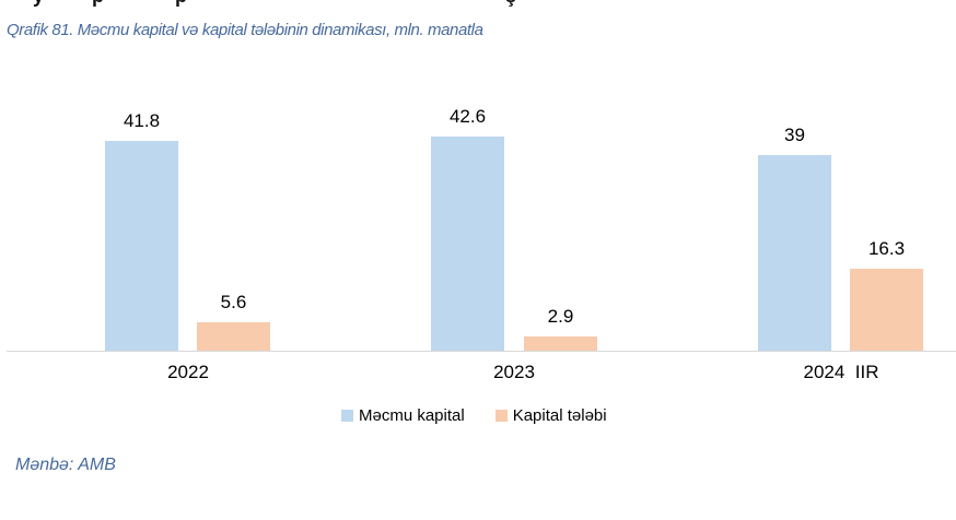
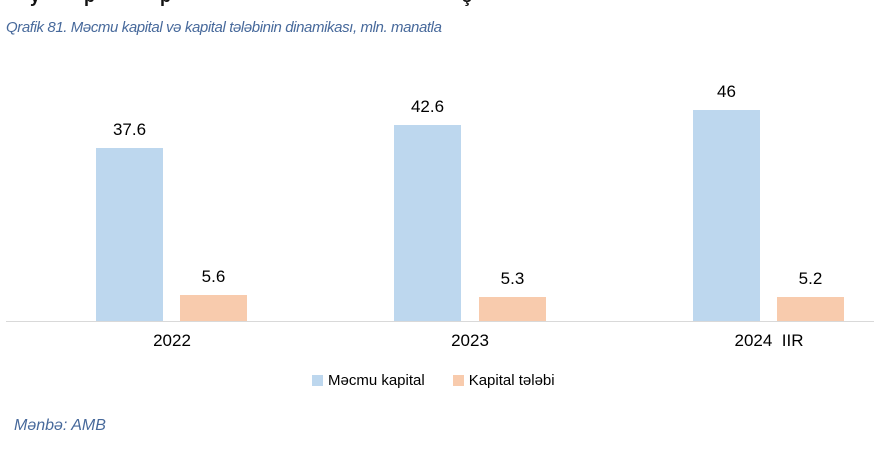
Məcmu kapital/2022: 41.8 -> 37.6
Kapital tələbi/2023: 2.9 -> 5.3
Məcmu kapital/2024 IIR: 39 -> 46
Kapital tələbi/2024 IIR: 16.3 -> 5.2
